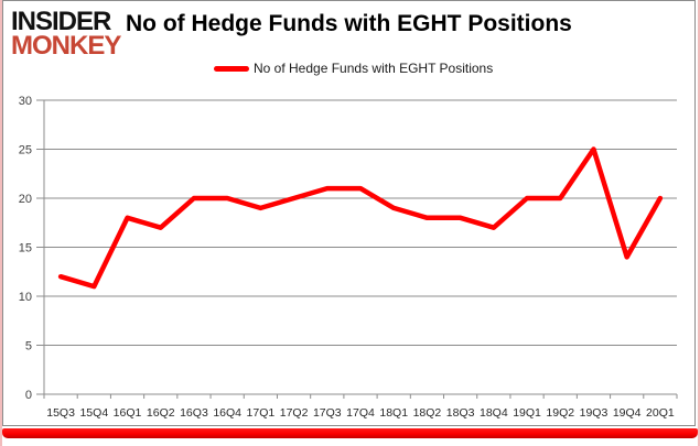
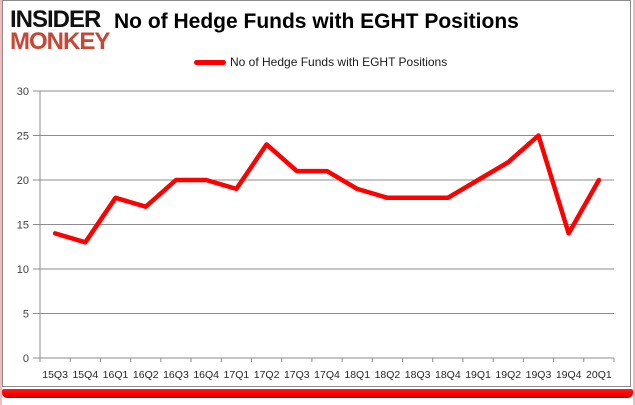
15Q3: 12 -> 14
15Q4: 11 -> 13
17Q2: 20 -> 24
18Q4: 17 -> 18
19Q2: 20 -> 22
